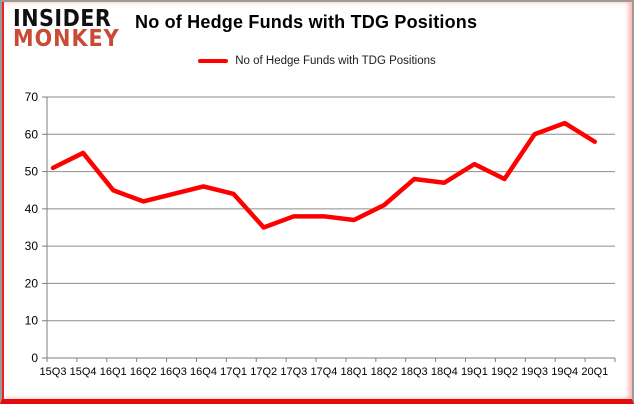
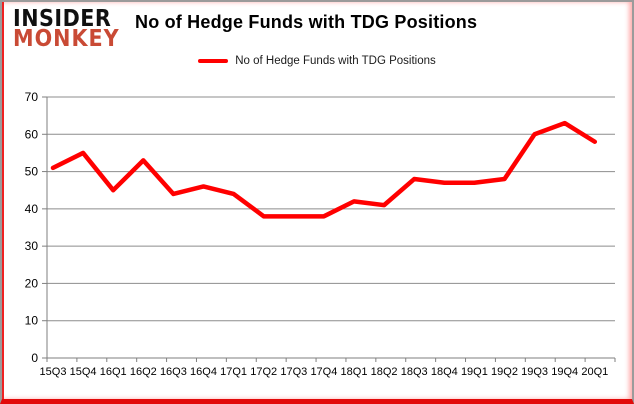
16Q2: 42 -> 53
17Q2: 35 -> 38
18Q1: 37 -> 42
19Q1: 52 -> 47
